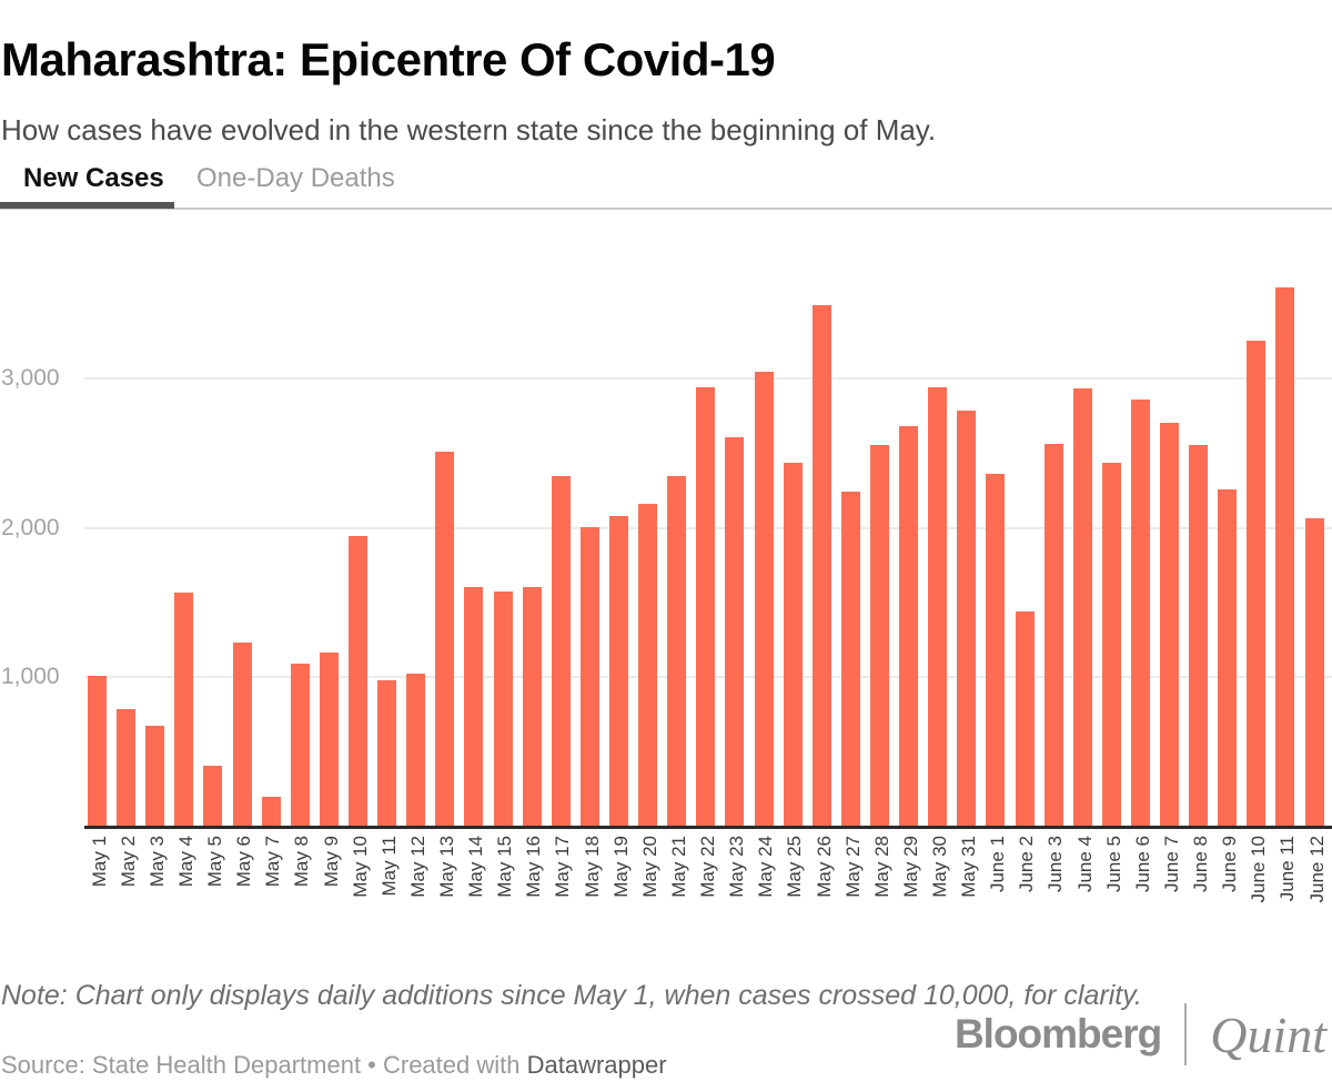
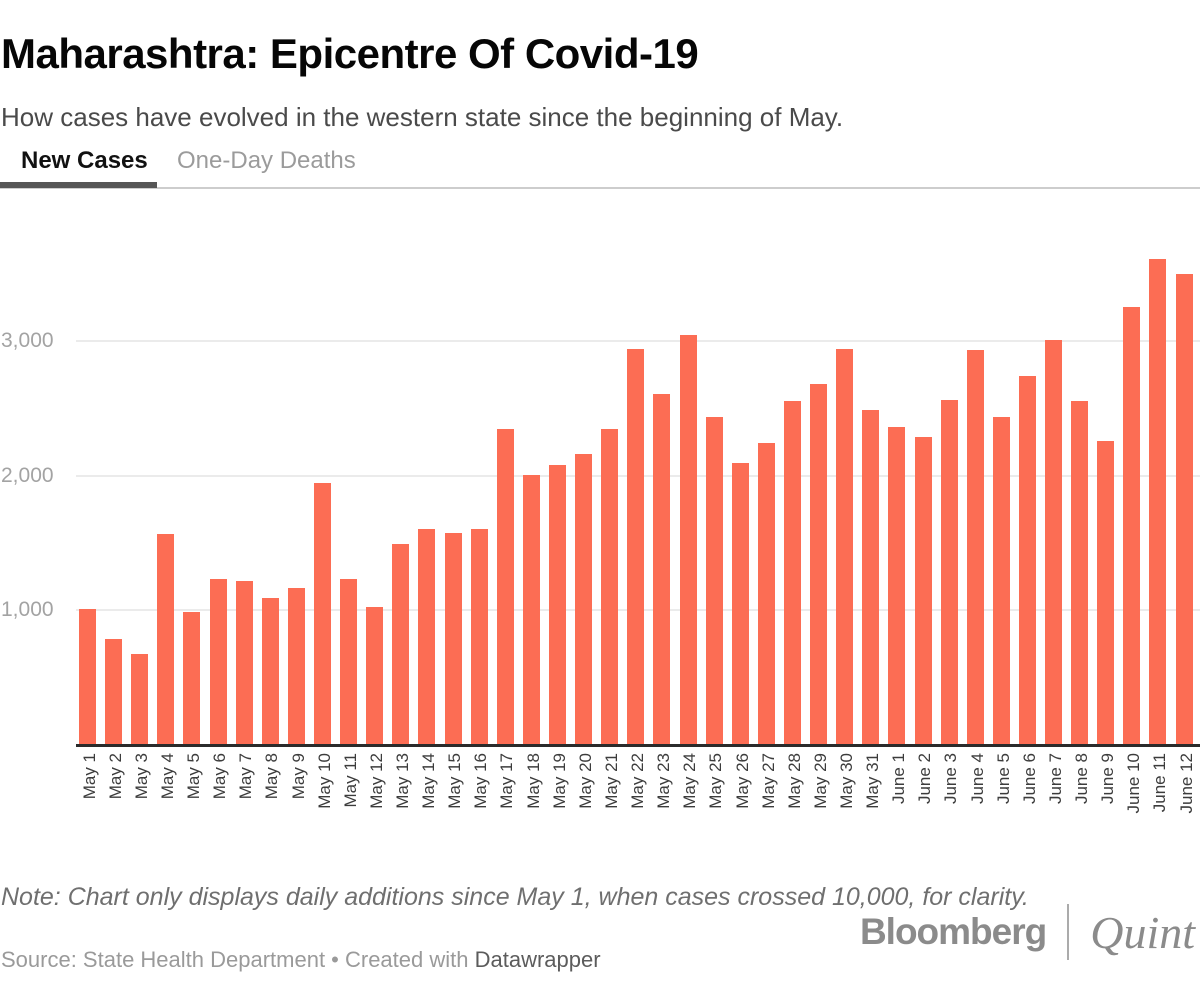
May 5: 410 -> 980
May 7: 200 -> 1220
May 11: 980 -> 1230
May 13: 2510 -> 1500
May 26: 3490 -> 2090
May 31: 2780 -> 2490
June 2: 1440 -> 2290
June 6: 2860 -> 2740
June 7: 2700 -> 3010
June 12: 2060 -> 3490
